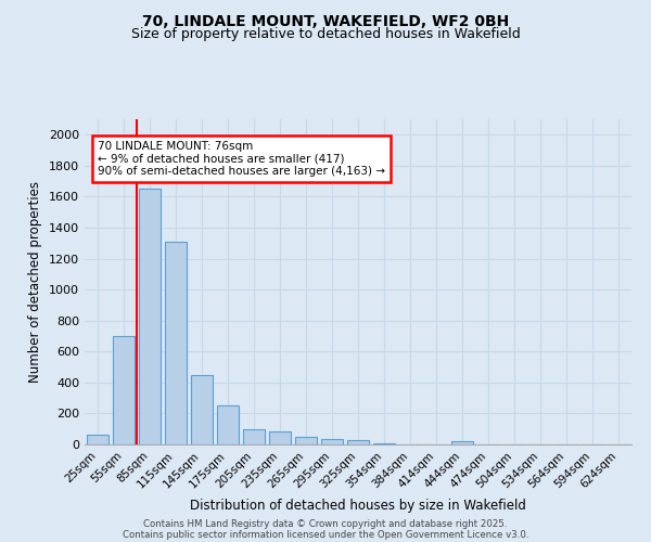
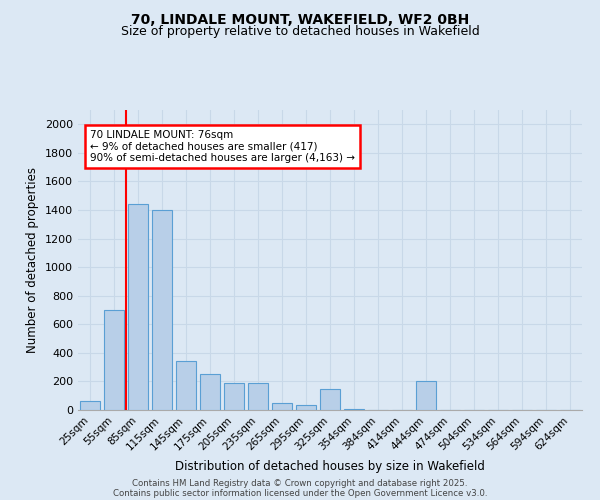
85sqm: 1650 -> 1440
115sqm: 1310 -> 1400
145sqm: 450 -> 340
205sqm: 100 -> 190
235sqm: 80 -> 190
325sqm: 30 -> 150
444sqm: 20 -> 200
